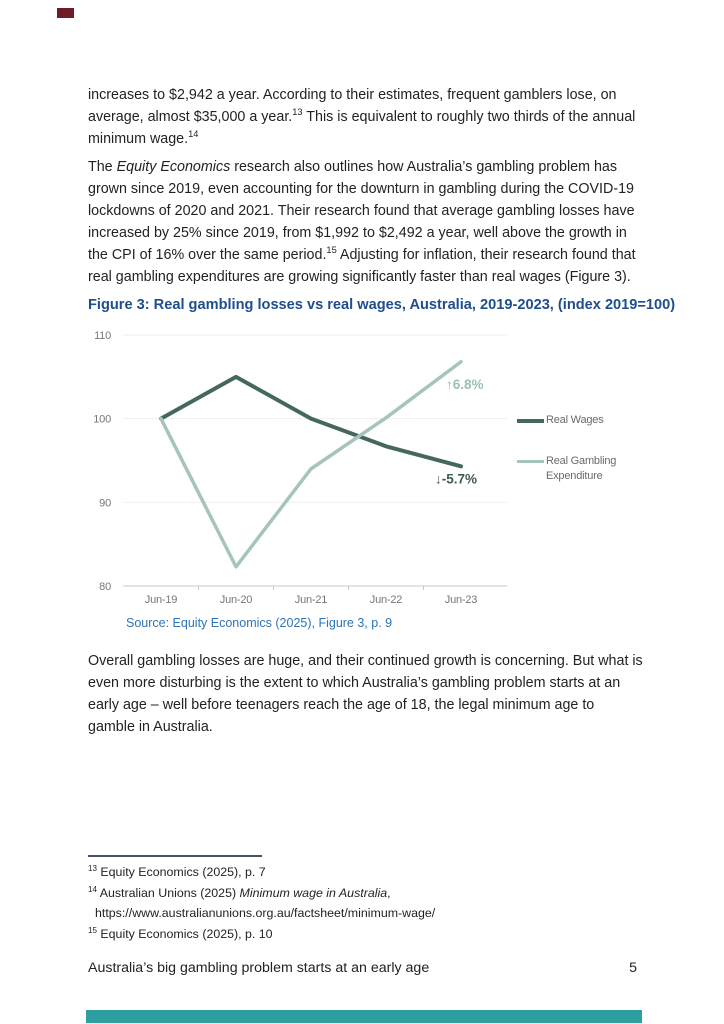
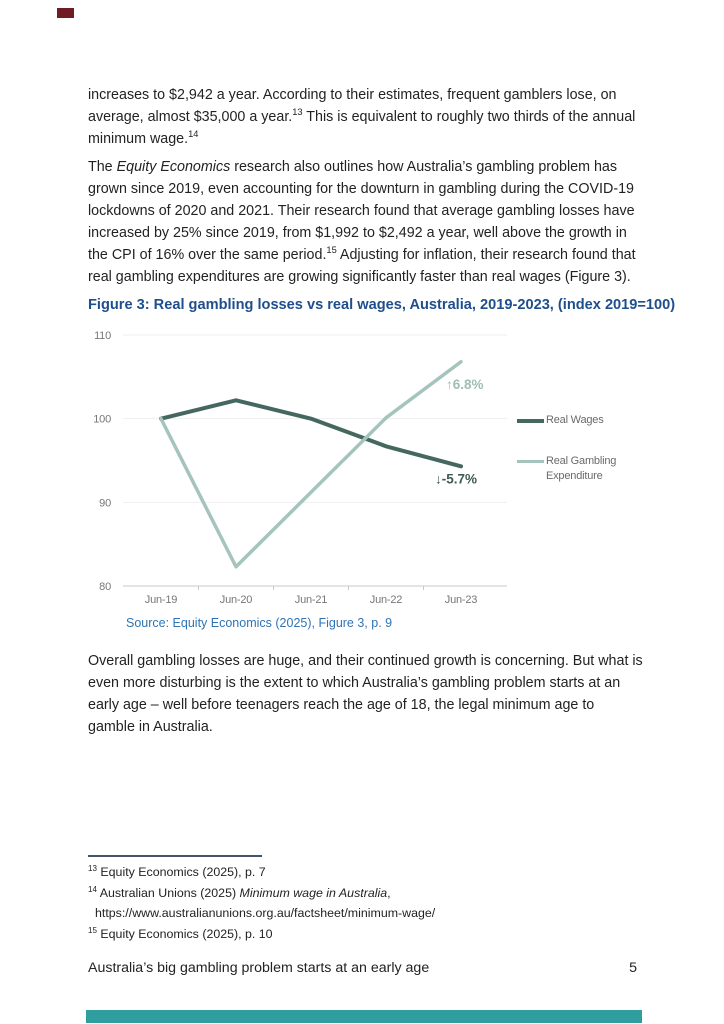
Real Wages/Jun-20: 105 -> 102
Real Gambling Expenditure/Jun-21: 94 -> 91
